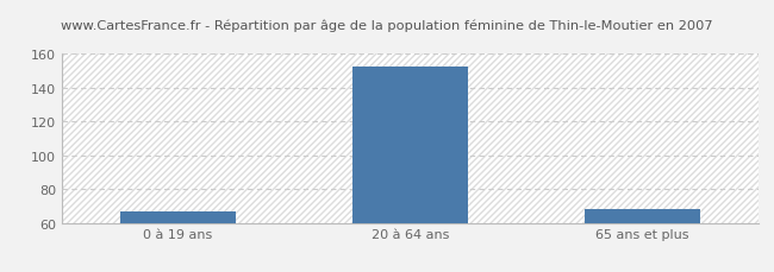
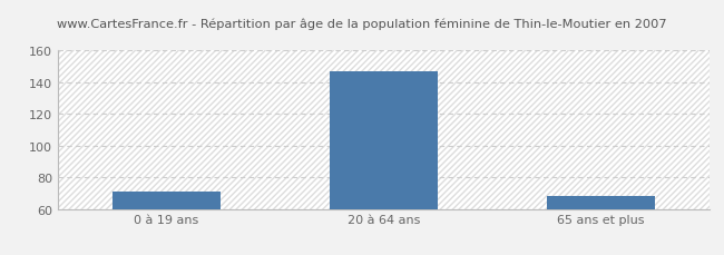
0 à 19 ans: 67 -> 71
20 à 64 ans: 152 -> 147
